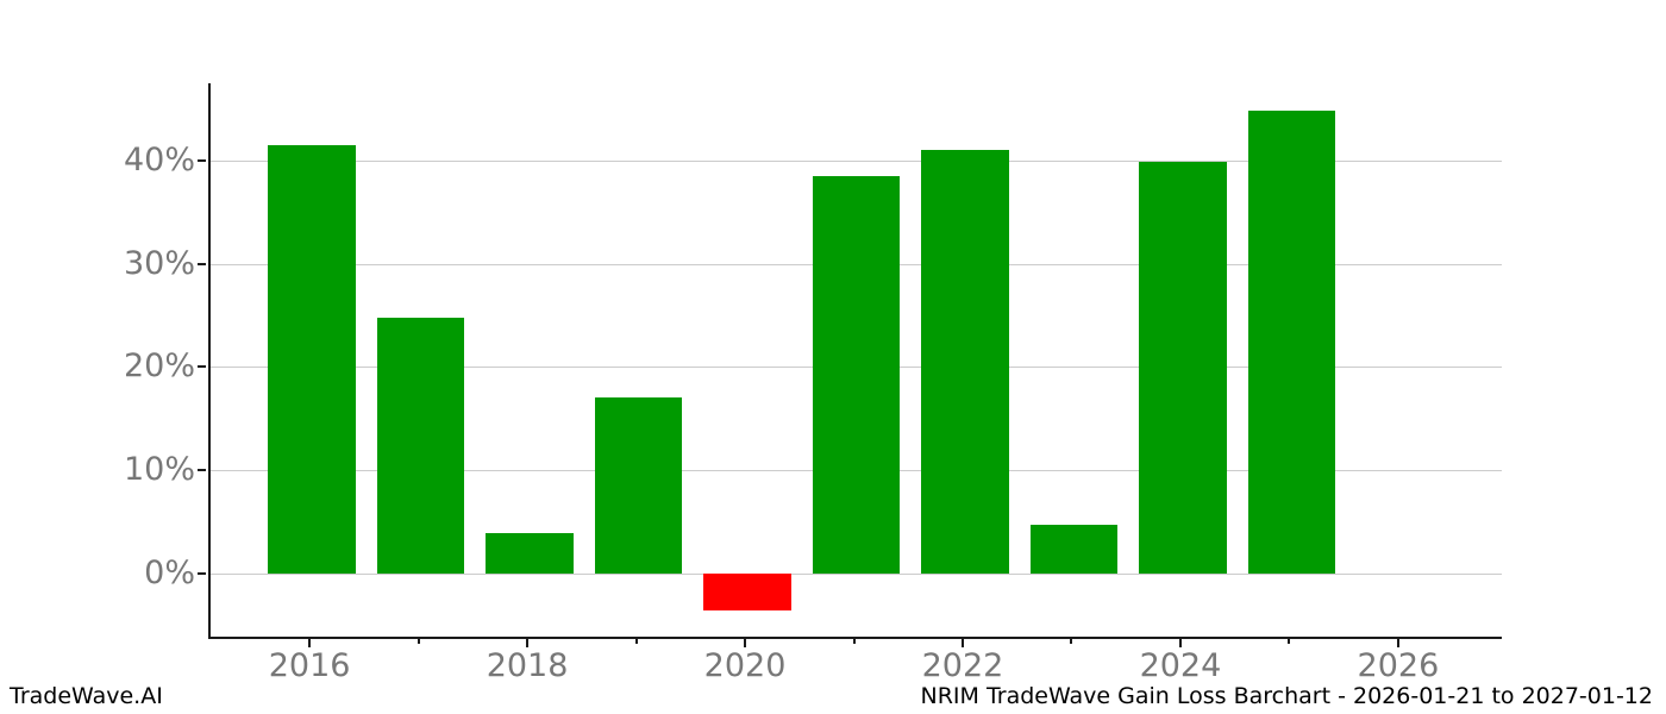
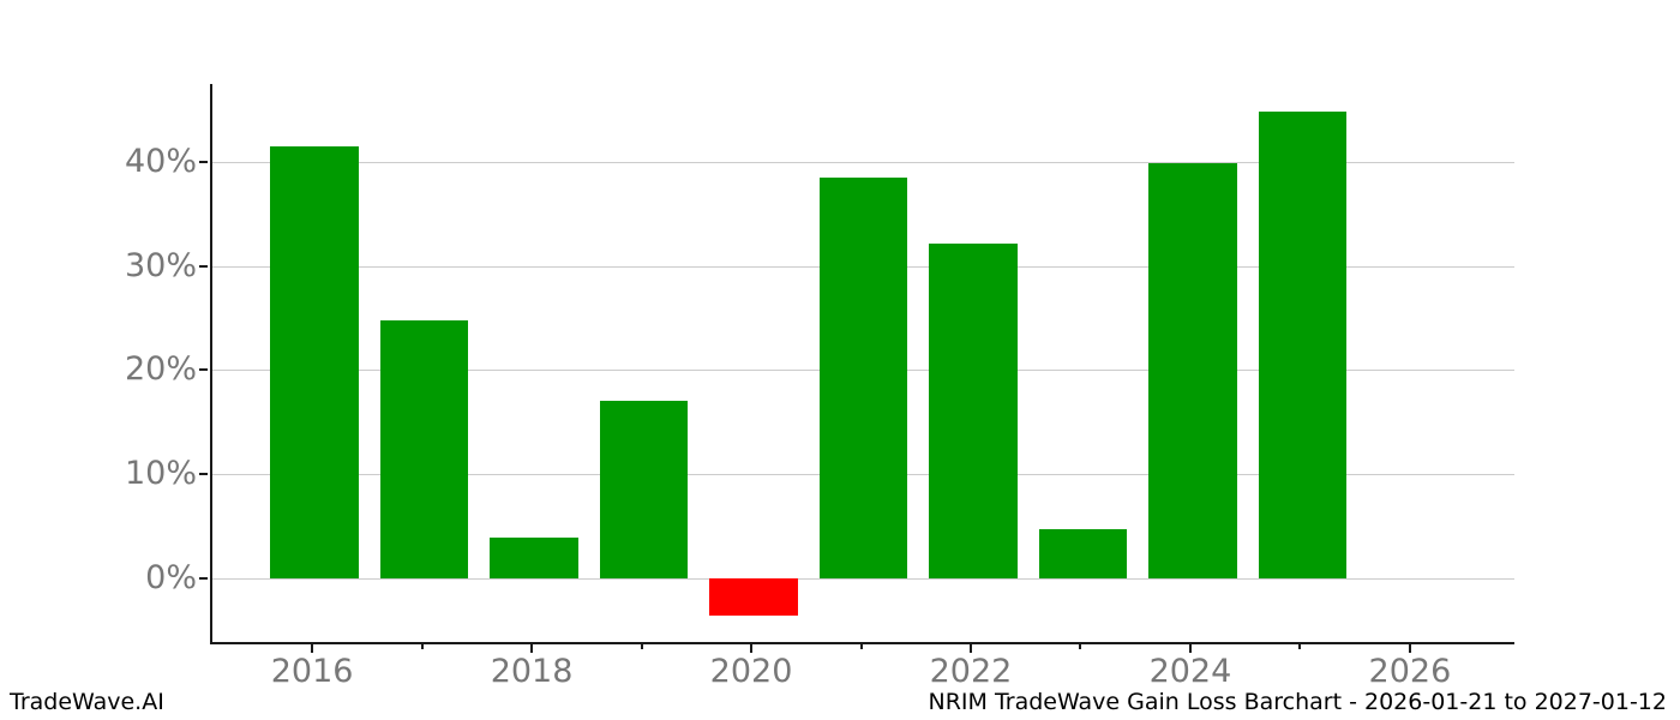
2022: 41% -> 32%
